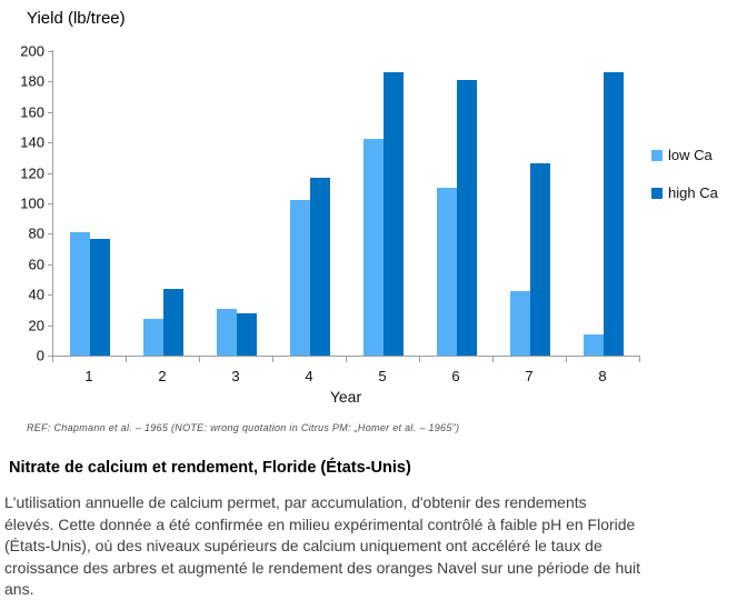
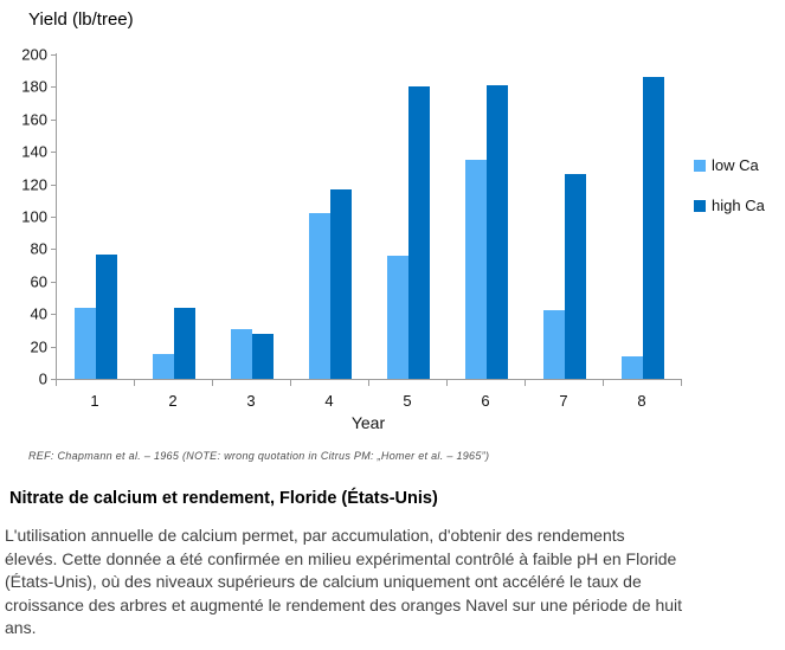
low Ca/1: 81 -> 44
low Ca/2: 24 -> 15
low Ca/5: 142 -> 76
high Ca/5: 186 -> 180
low Ca/6: 110 -> 135
